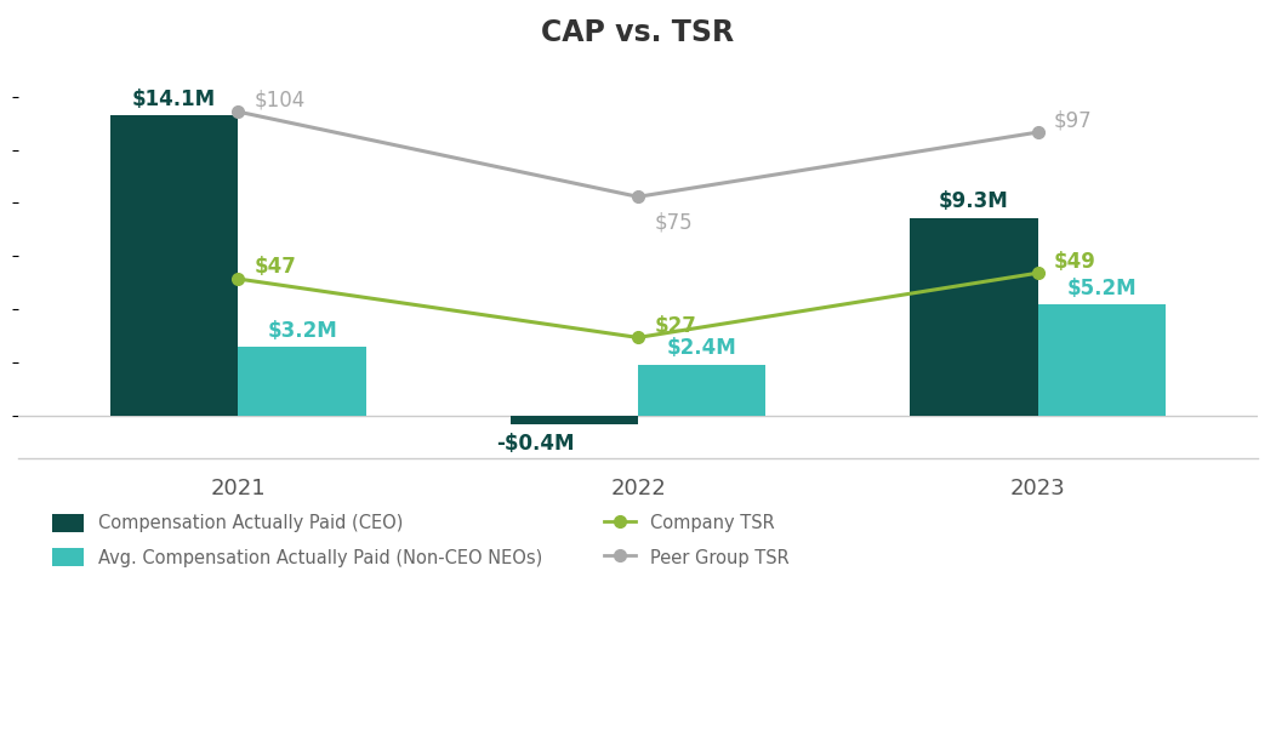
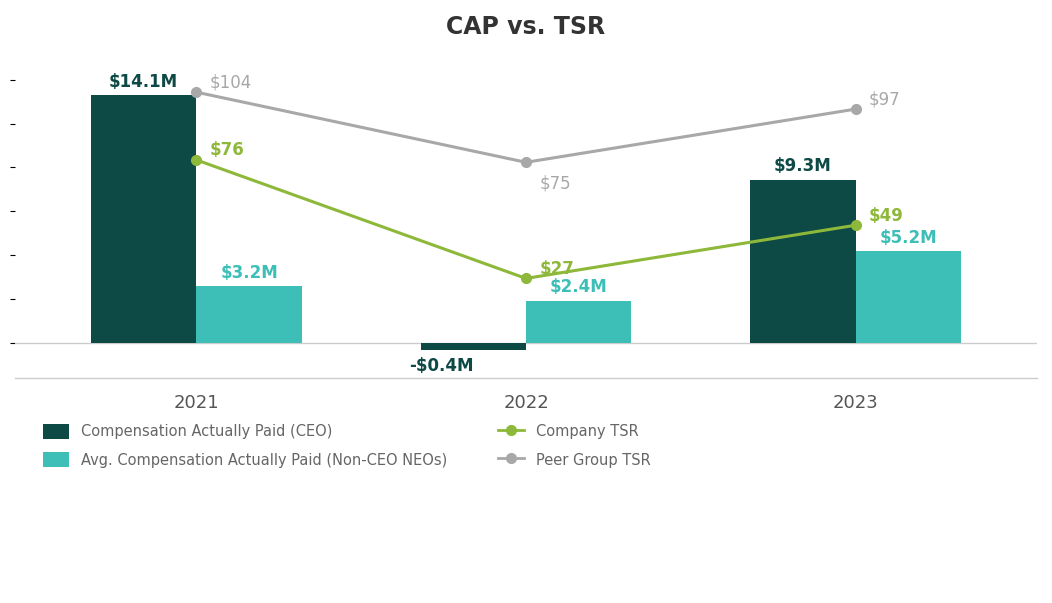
Company TSR/2021: $47 -> $76
